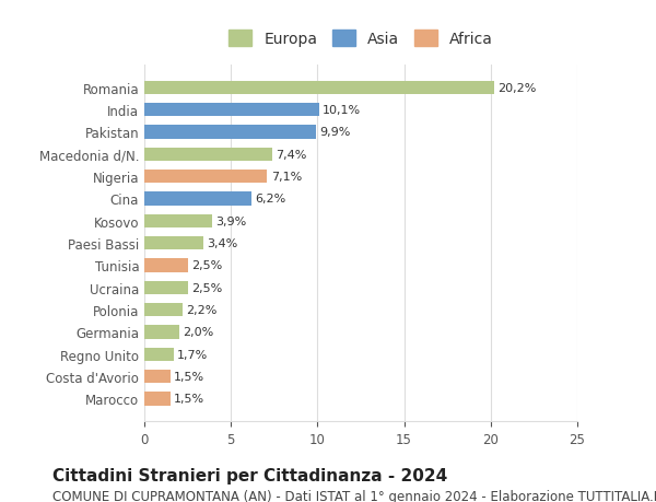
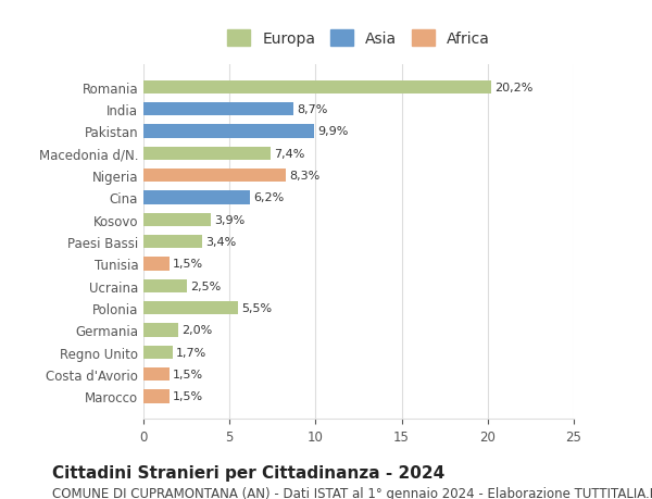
India: 10,1% -> 8,7%
Nigeria: 7,1% -> 8,3%
Tunisia: 2,5% -> 1,5%
Polonia: 2,2% -> 5,5%
